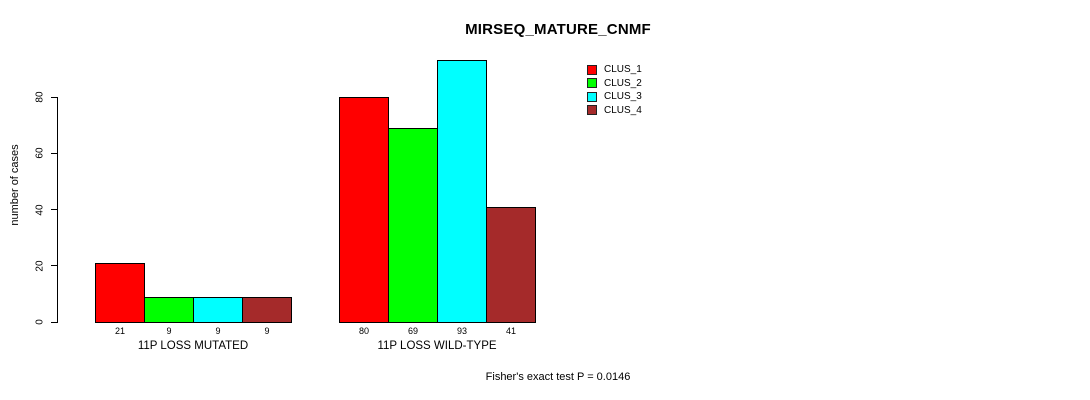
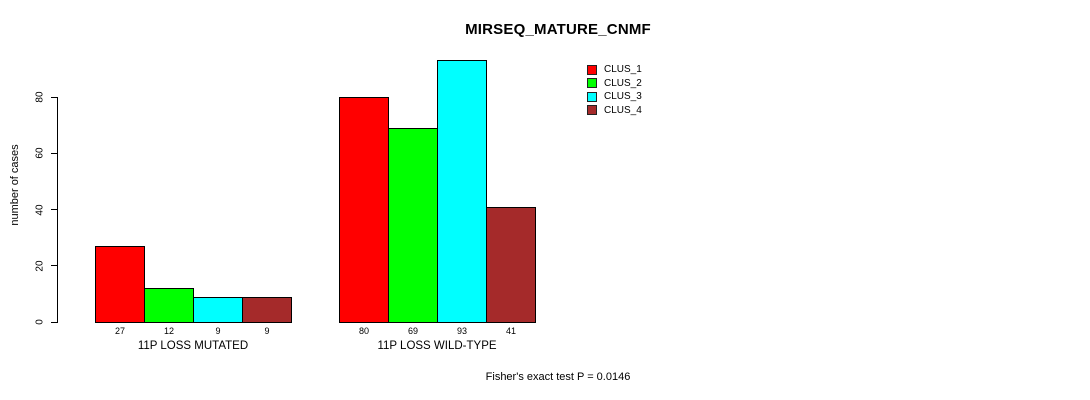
CLUS_1/11P LOSS MUTATED: 21 -> 27
CLUS_2/11P LOSS MUTATED: 9 -> 12
